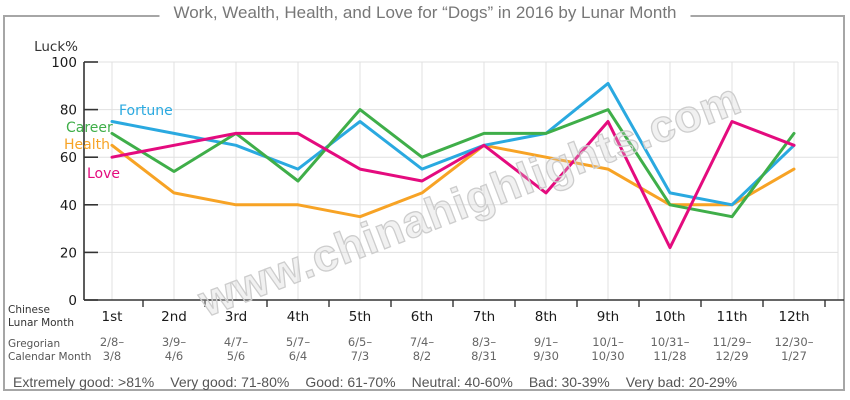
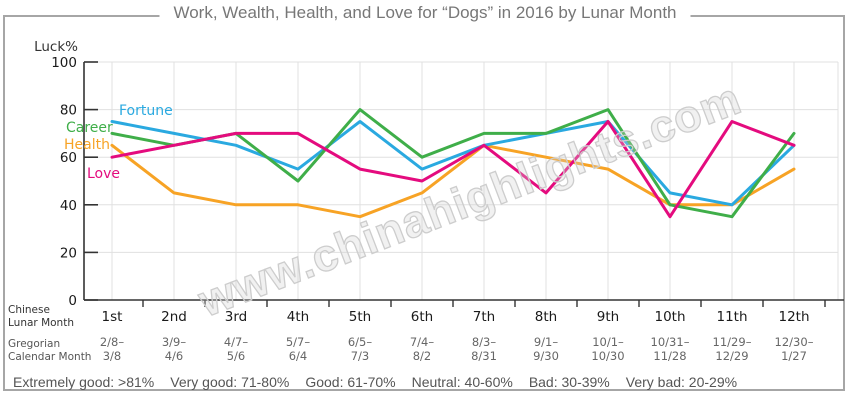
Career/2nd: 54 -> 65
Fortune/9th: 91 -> 75
Love/10th: 22 -> 35
